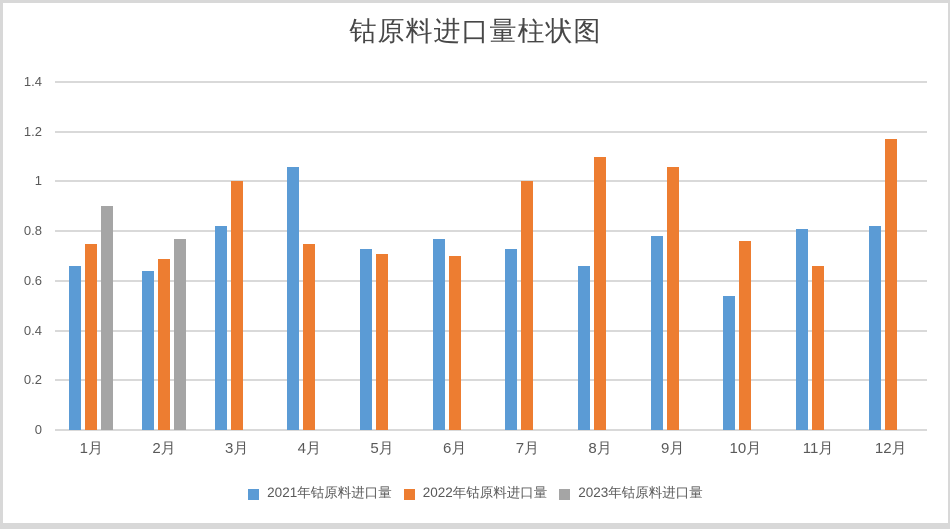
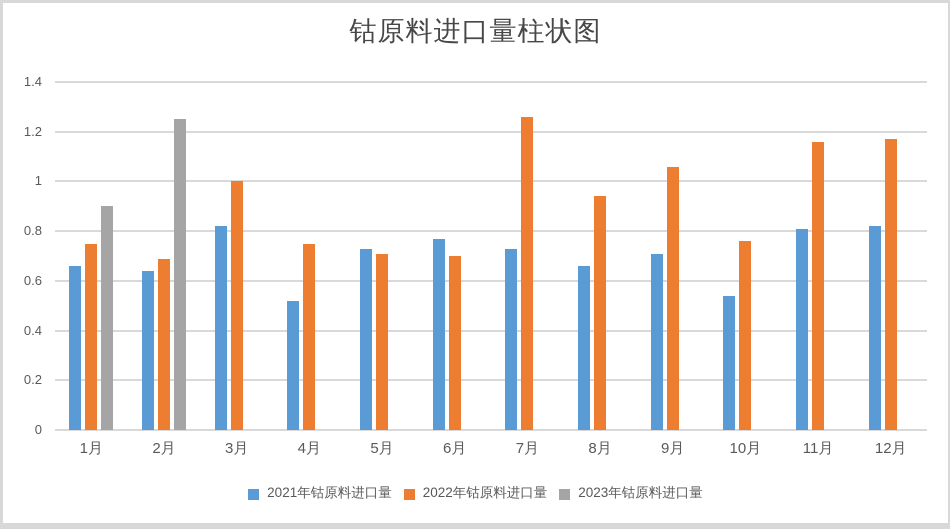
2023年钴原料进口量/2月: 0.77 -> 1.25
2021年钴原料进口量/4月: 1.06 -> 0.52
2022年钴原料进口量/7月: 1.00 -> 1.26
2022年钴原料进口量/8月: 1.10 -> 0.94
2021年钴原料进口量/9月: 0.78 -> 0.71
2022年钴原料进口量/11月: 0.66 -> 1.16
